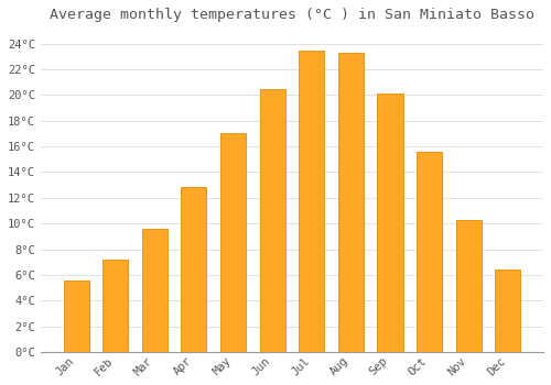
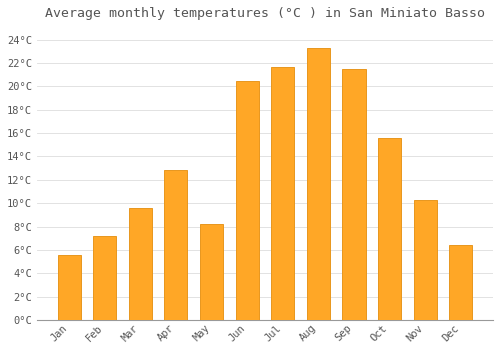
May: 17.0°C -> 8.2°C
Jul: 23.5°C -> 21.7°C
Sep: 20.1°C -> 21.5°C
